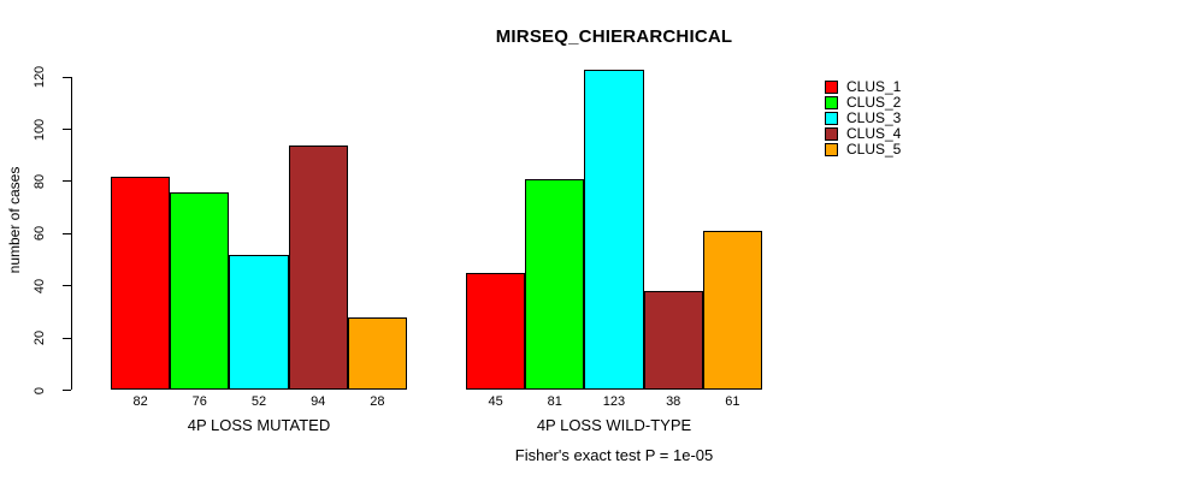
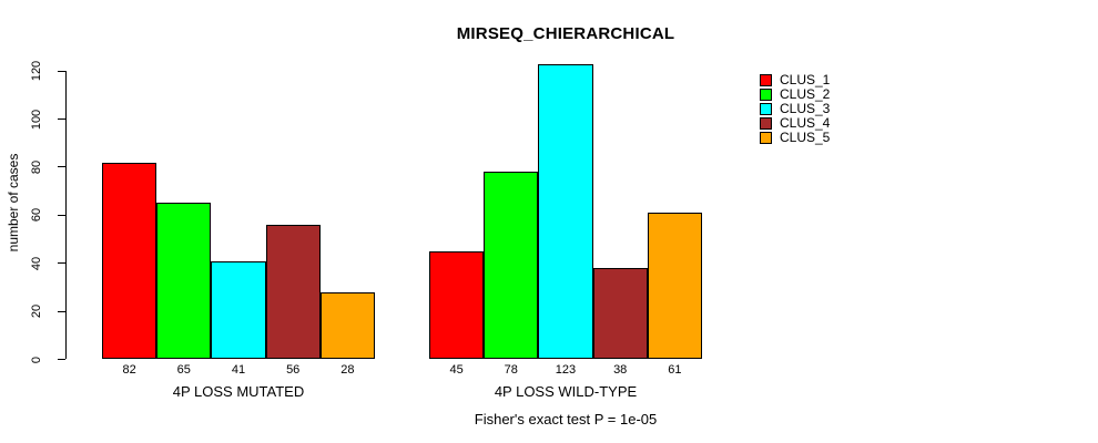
CLUS_2/4P LOSS MUTATED: 76 -> 65
CLUS_3/4P LOSS MUTATED: 52 -> 41
CLUS_4/4P LOSS MUTATED: 94 -> 56
CLUS_2/4P LOSS WILD-TYPE: 81 -> 78
